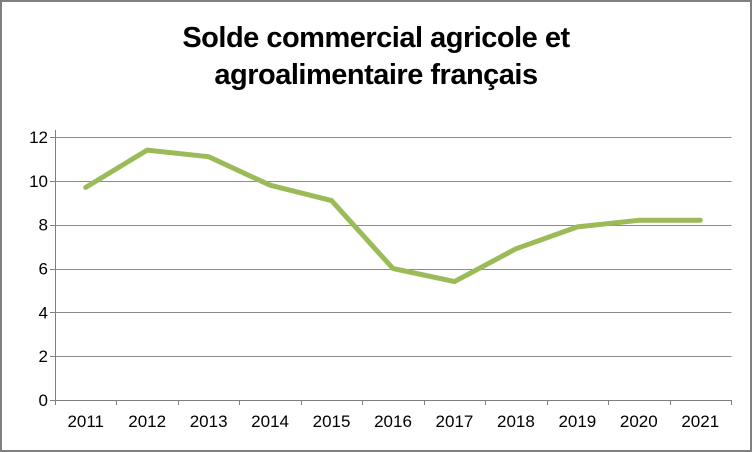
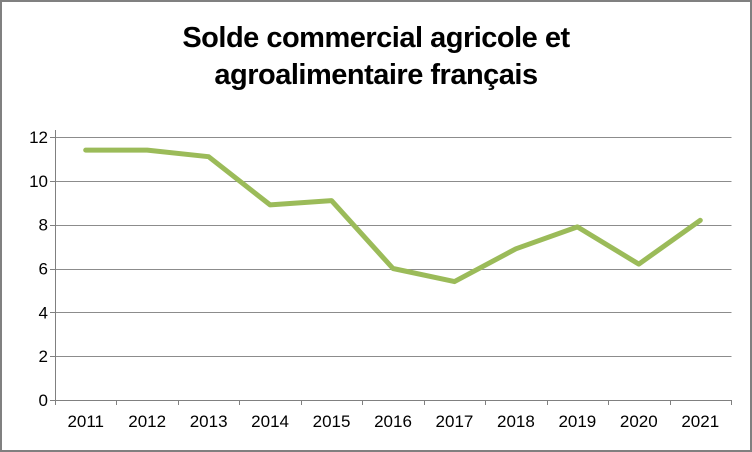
2011: 9.7 -> 11.4
2014: 9.8 -> 8.9
2020: 8.2 -> 6.2
